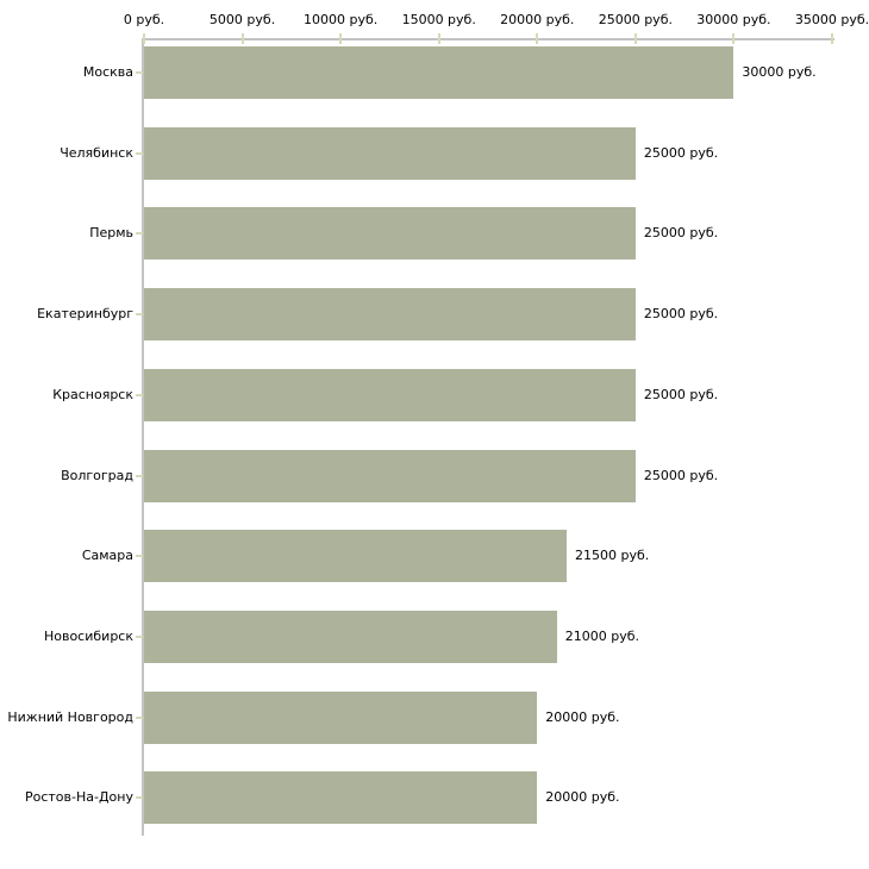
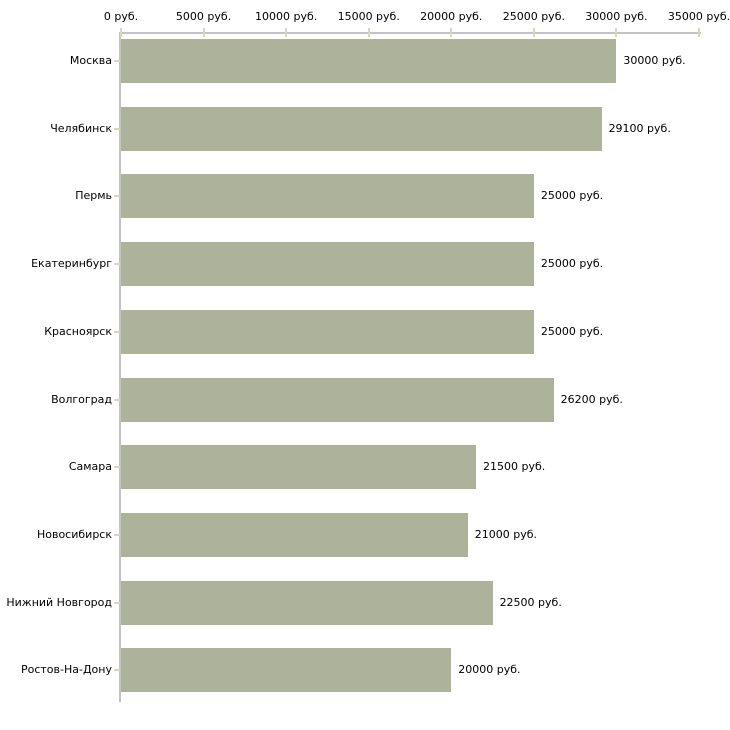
Челябинск: 25000 -> 29100
Волгоград: 25000 -> 26200
Нижний Новгород: 20000 -> 22500
